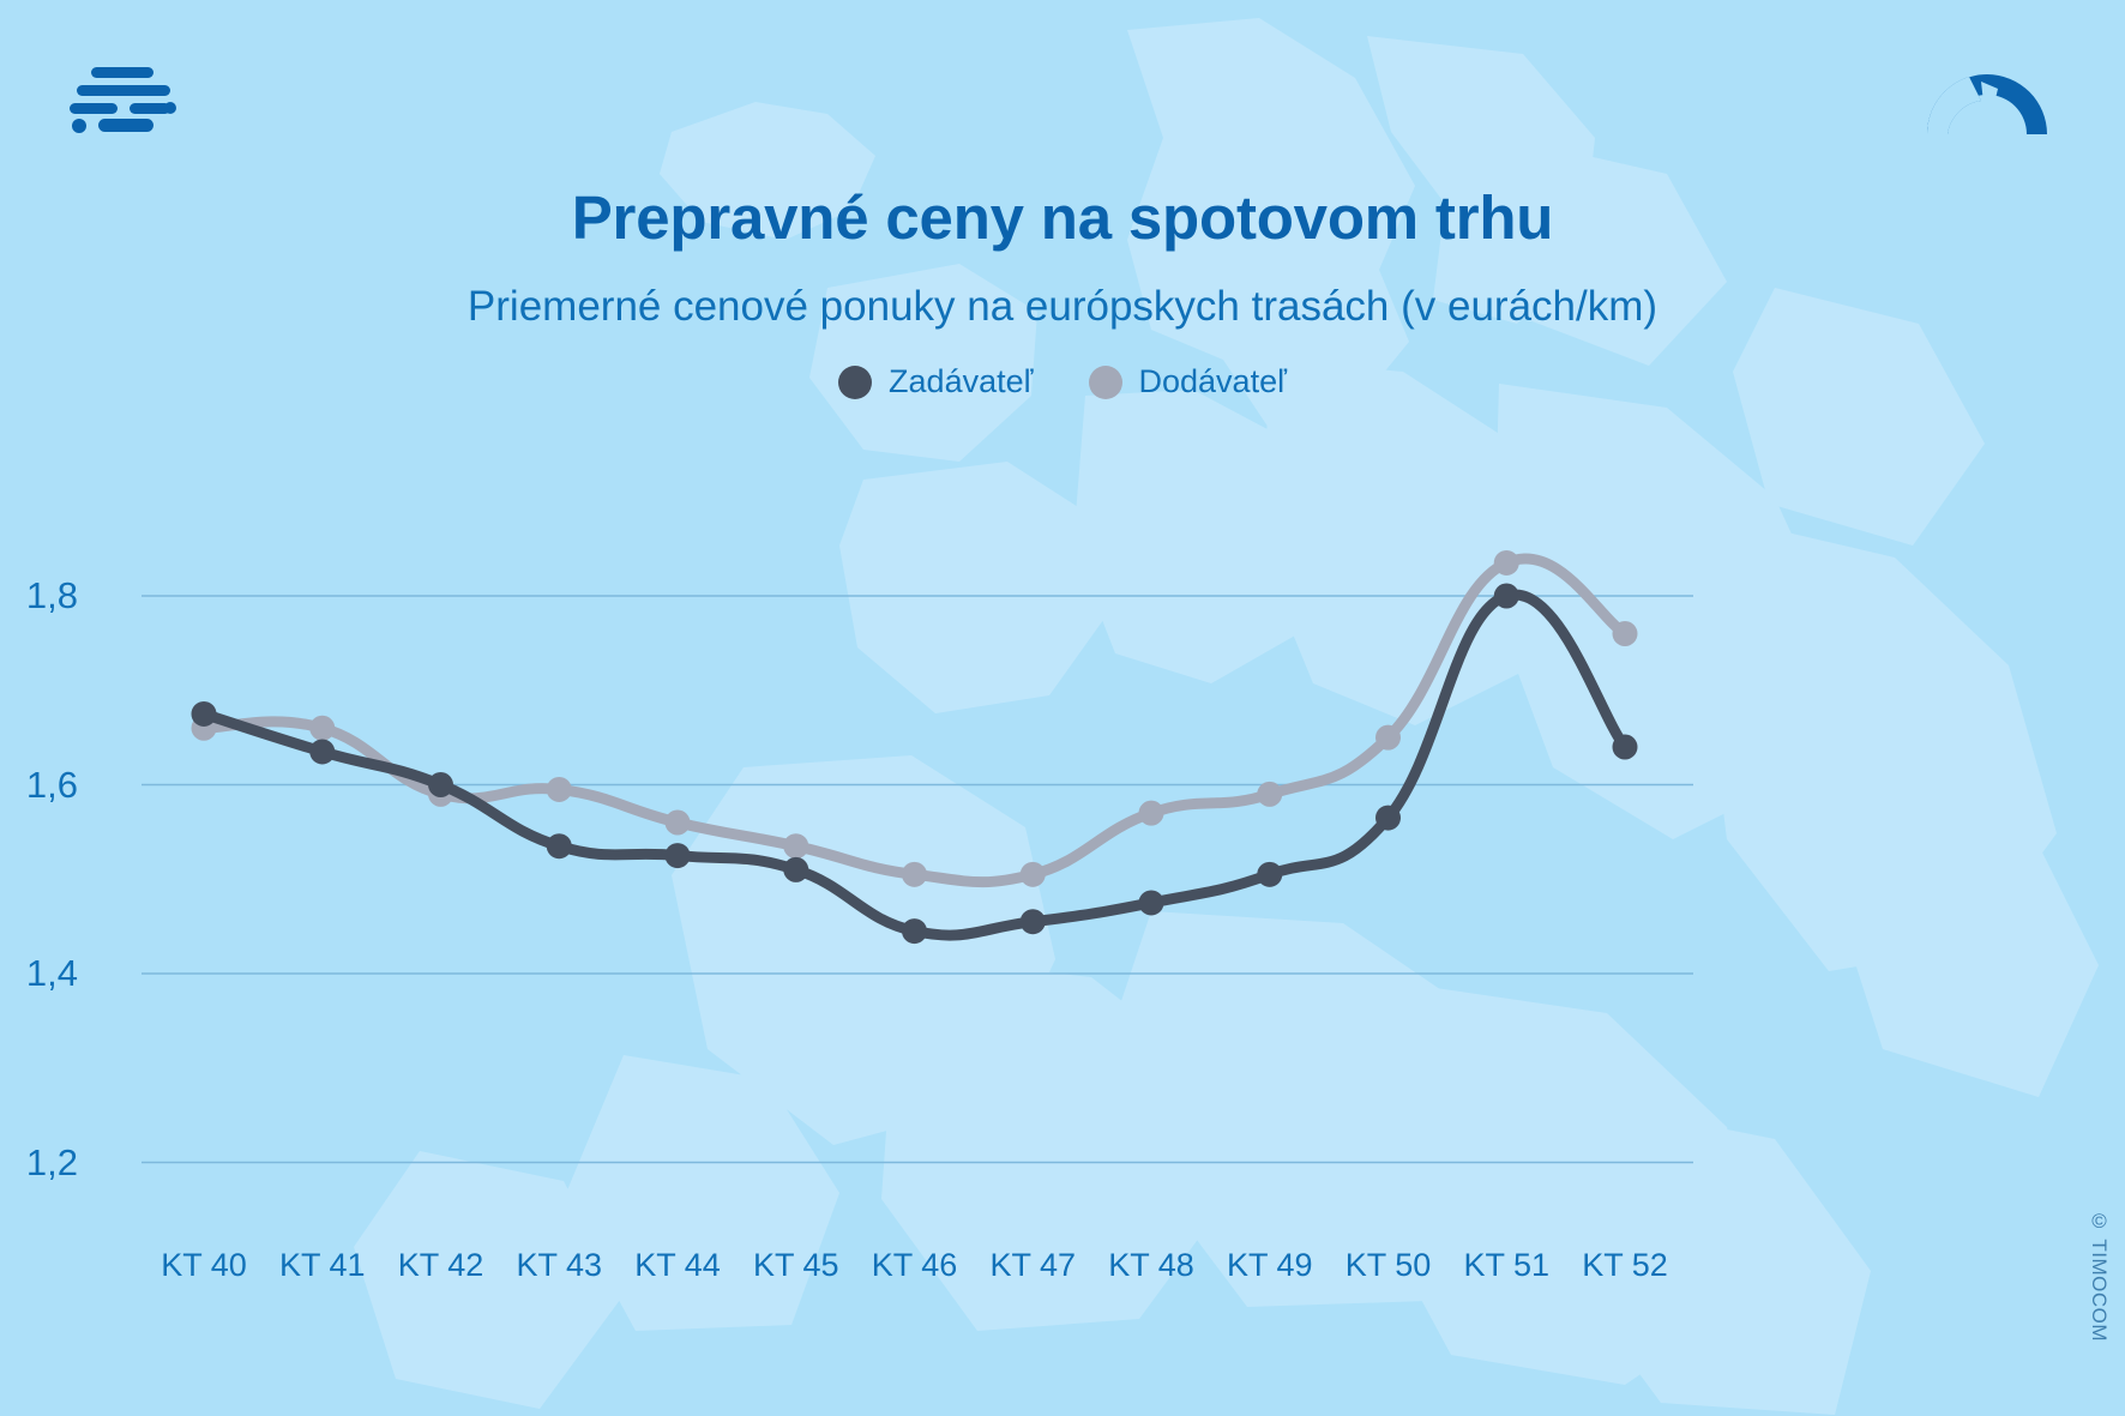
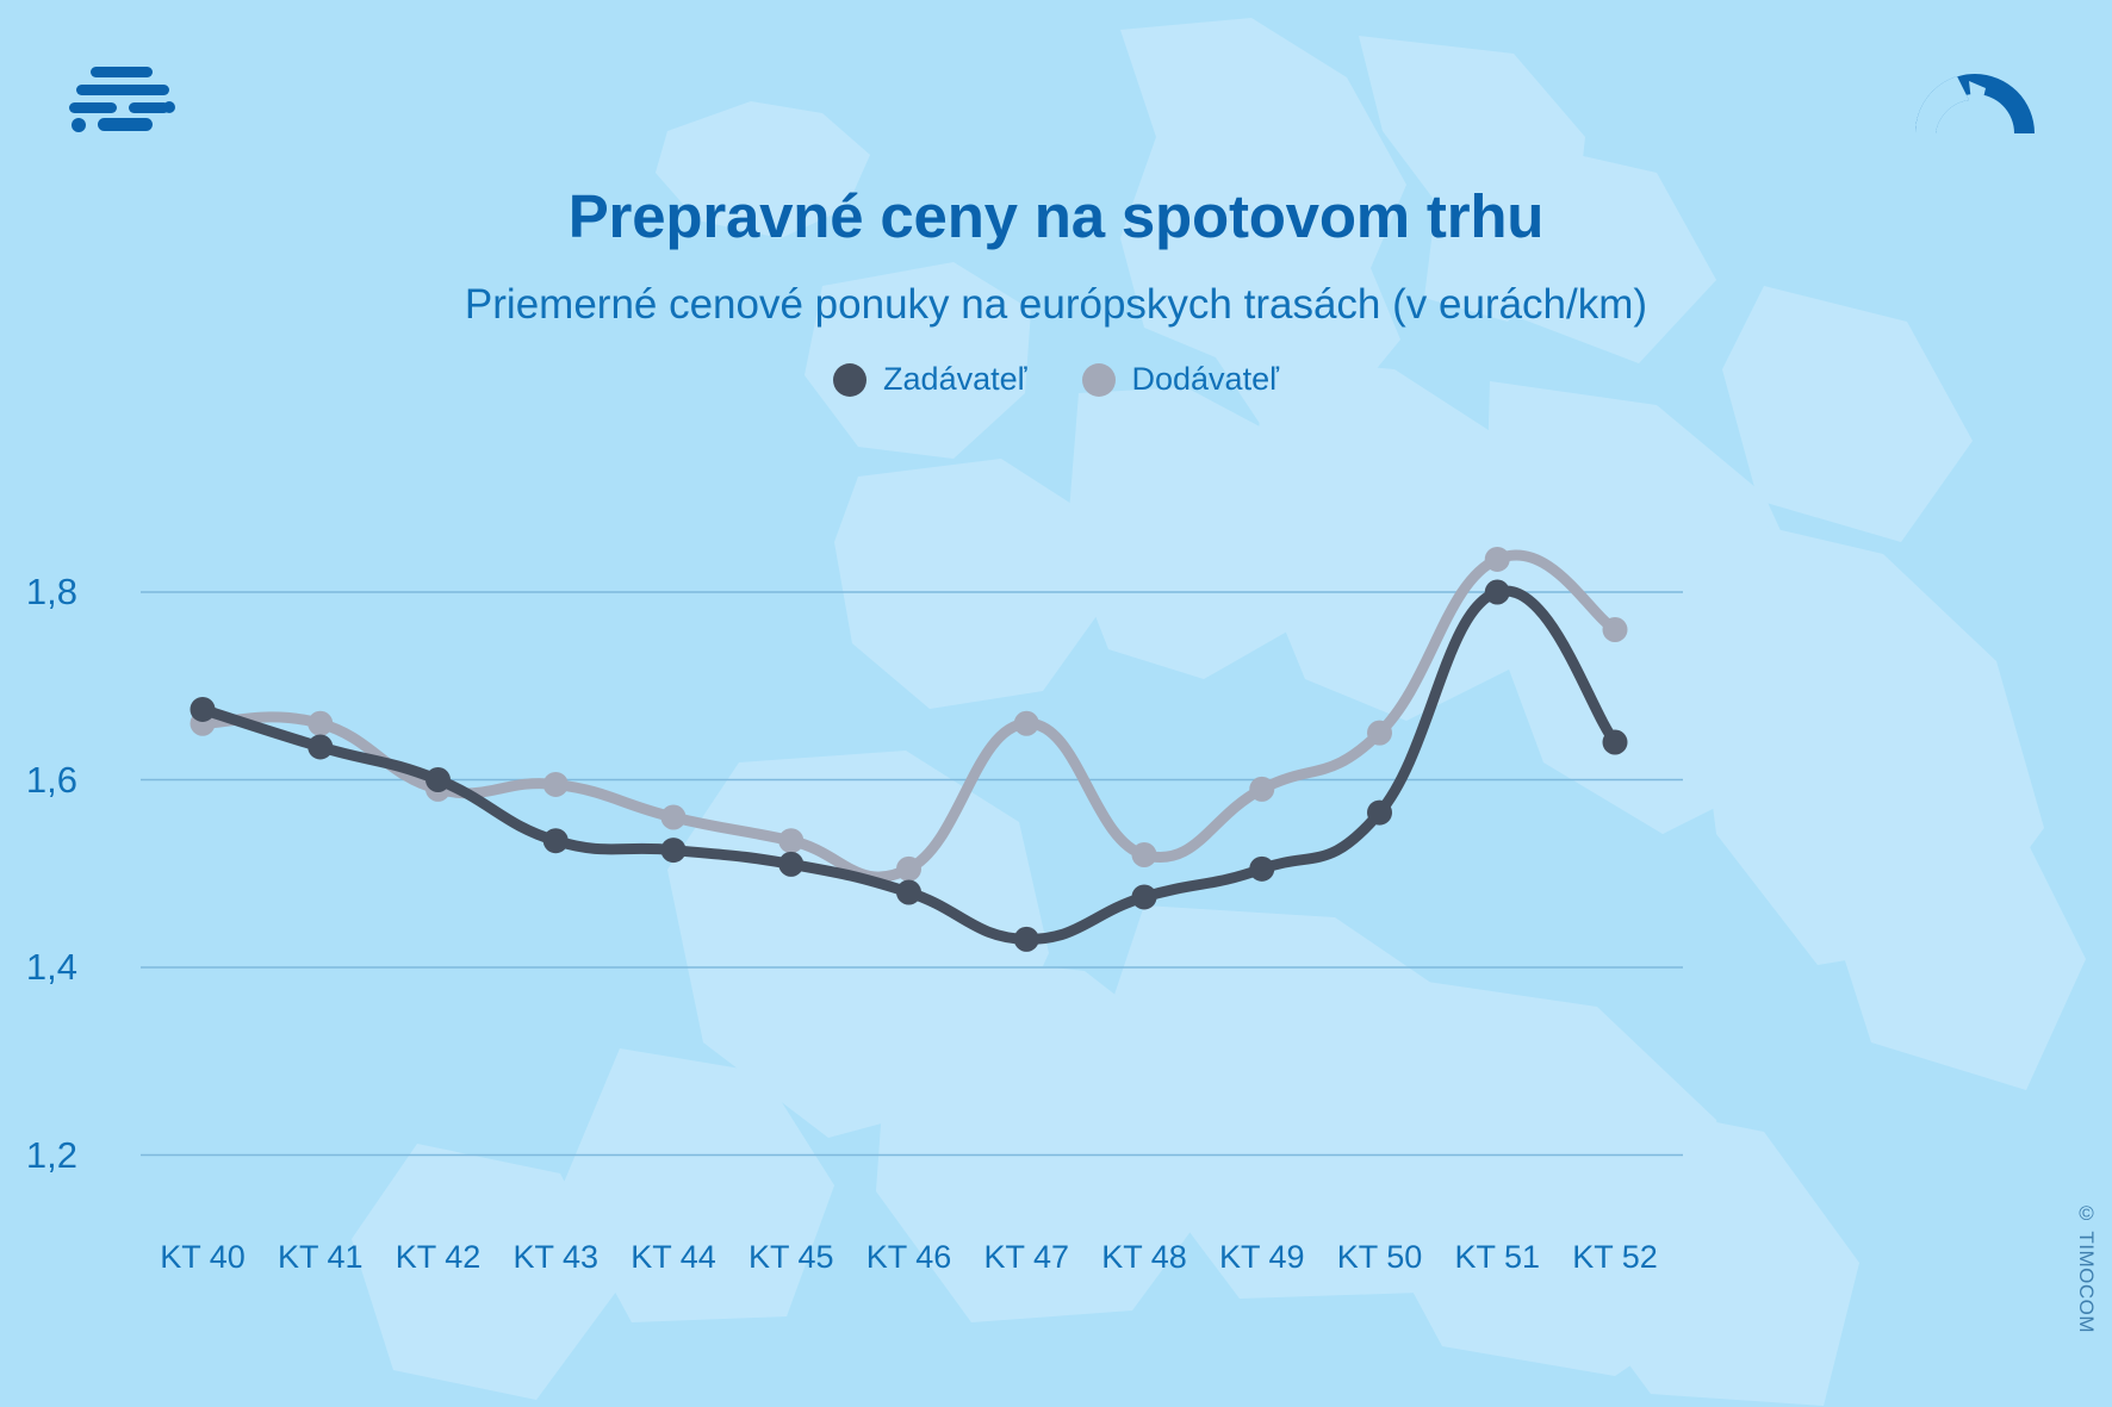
Zadávateľ/KT 46: 1,45 -> 1,48
Zadávateľ/KT 47: 1,46 -> 1,43
Dodávateľ/KT 47: 1,50 -> 1,66
Dodávateľ/KT 48: 1,57 -> 1,52
